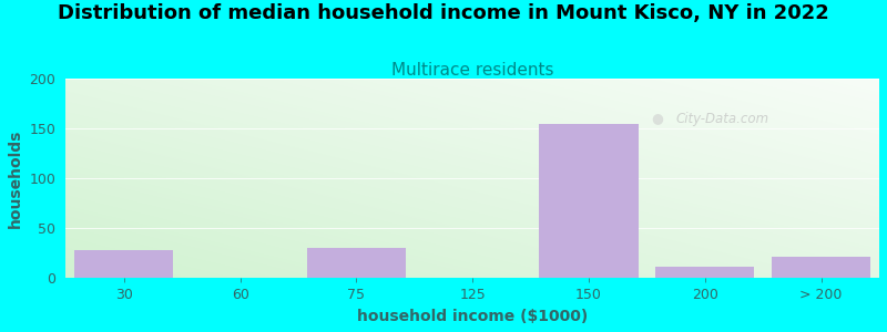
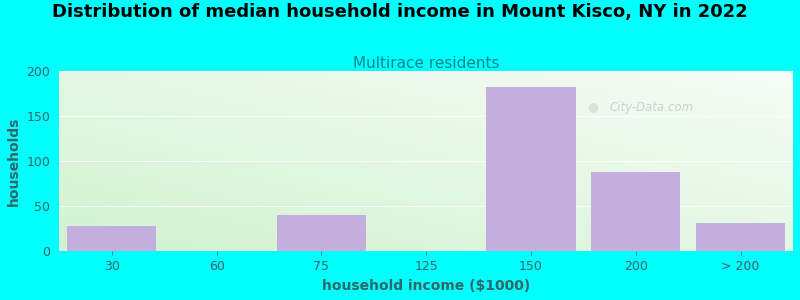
75: 30 -> 40
150: 155 -> 182
200: 12 -> 88
> 200: 22 -> 32
